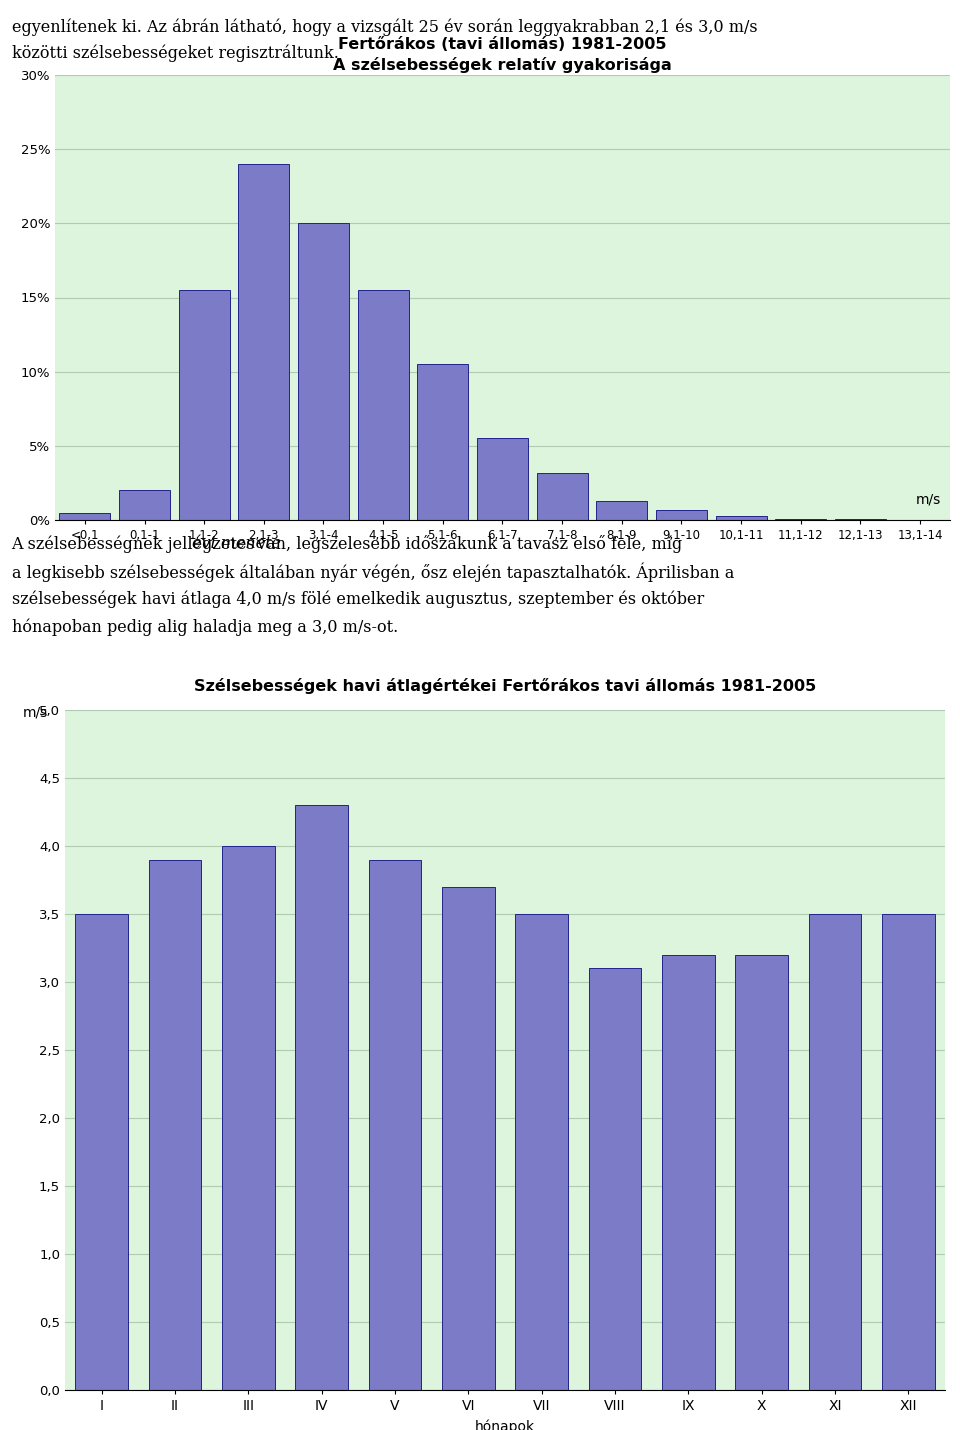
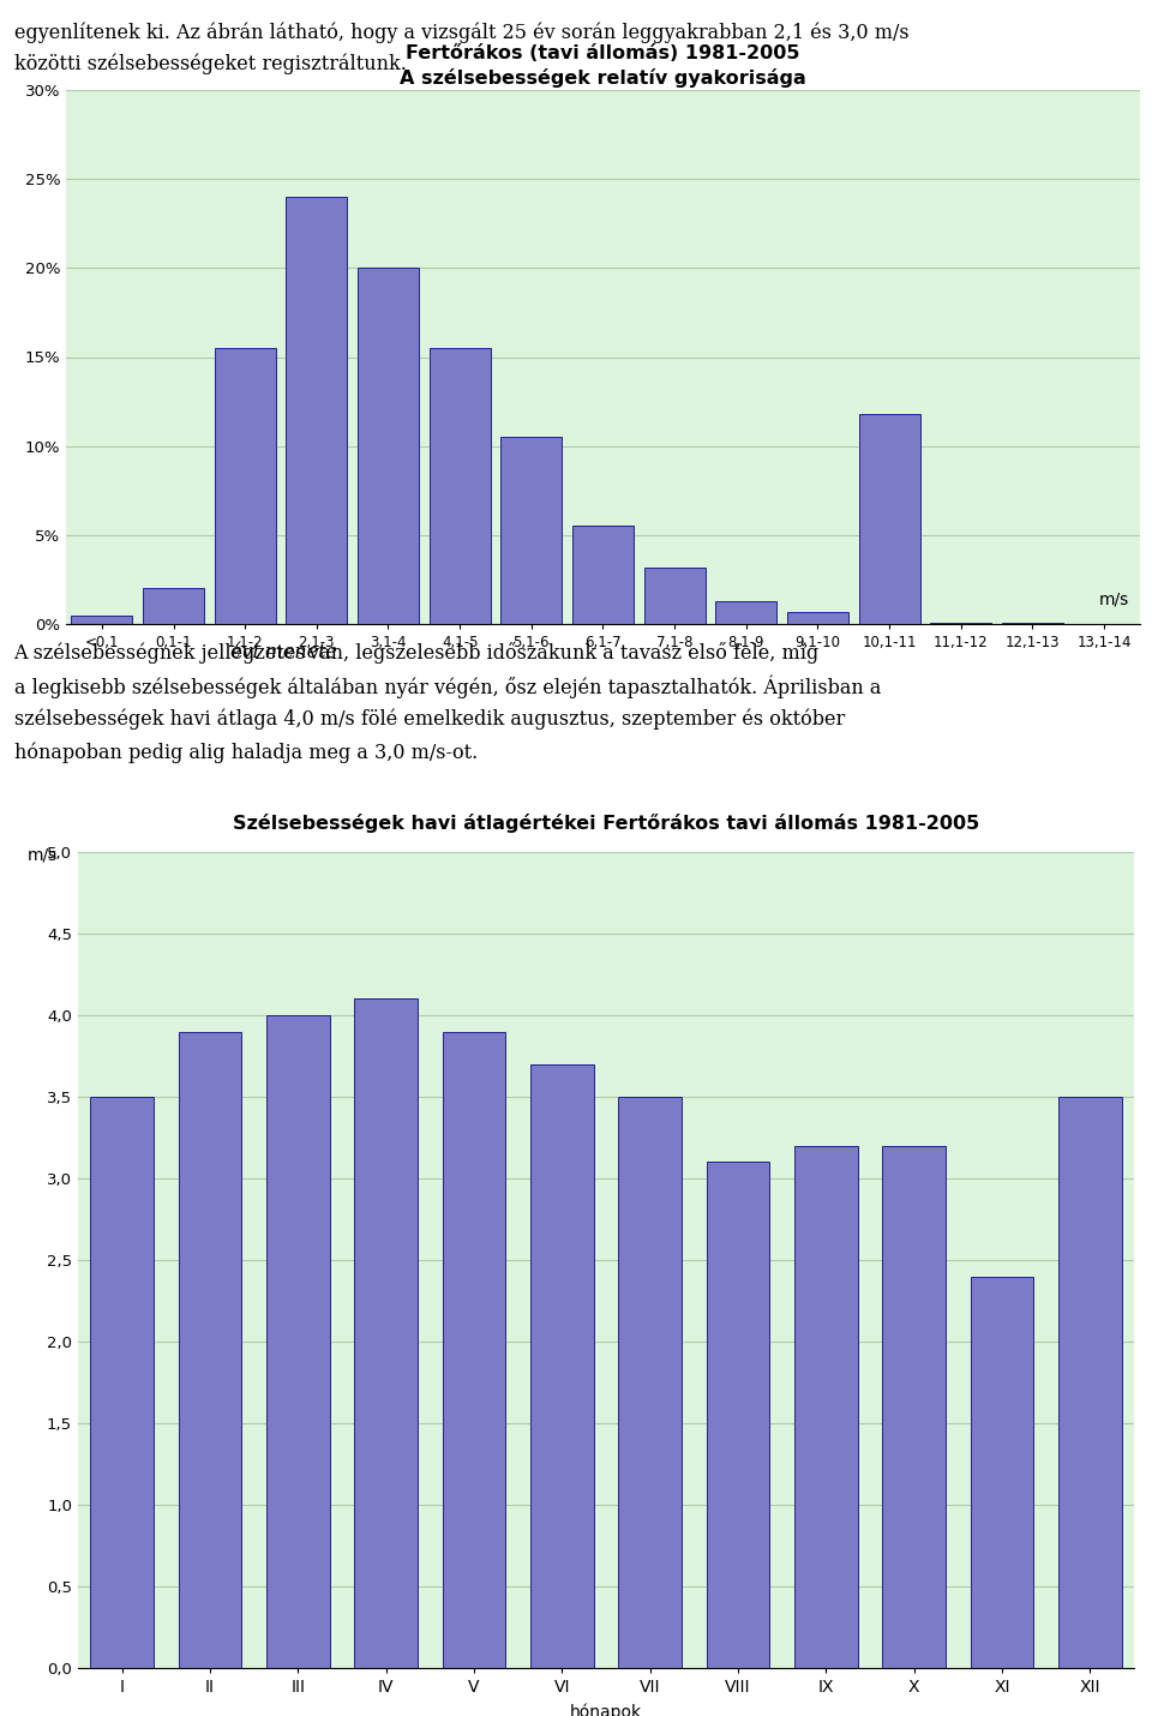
10,1-11: 0.3% -> 11.8%
IV: 4,3 -> 4,1
XI: 3,5 -> 2,4
